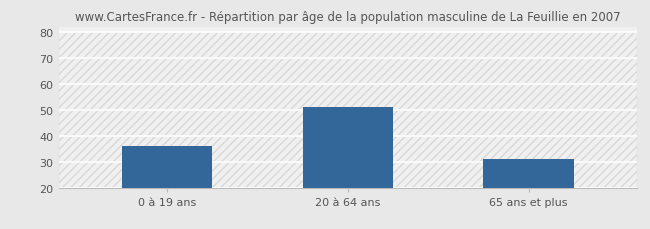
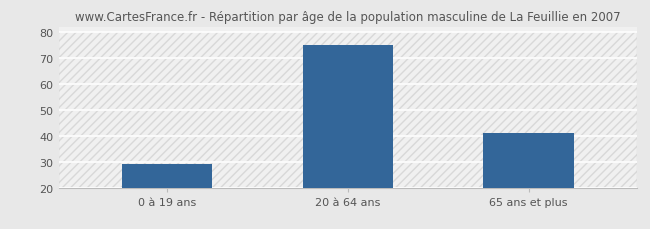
0 à 19 ans: 36 -> 29
20 à 64 ans: 51 -> 75
65 ans et plus: 31 -> 41
